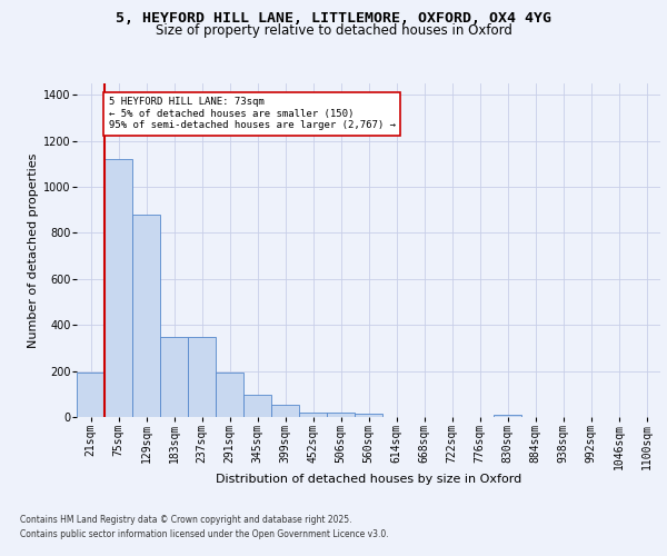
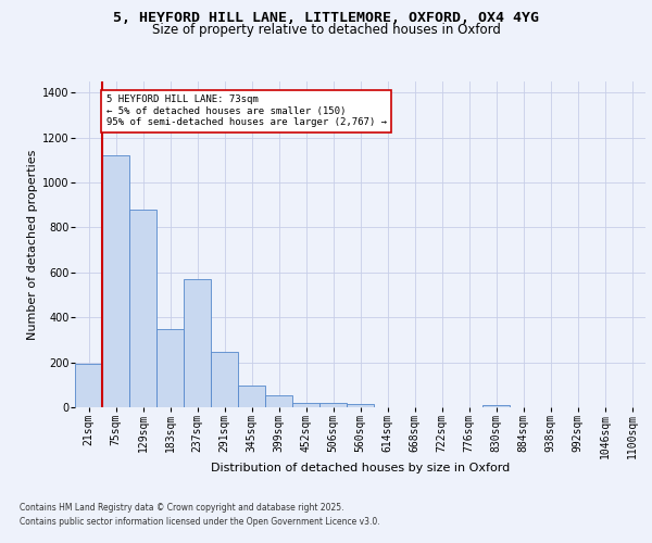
237sqm: 350 -> 570
291sqm: 195 -> 245
